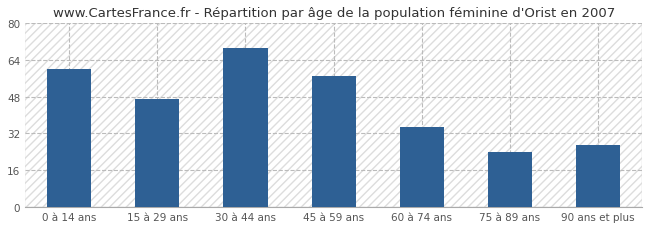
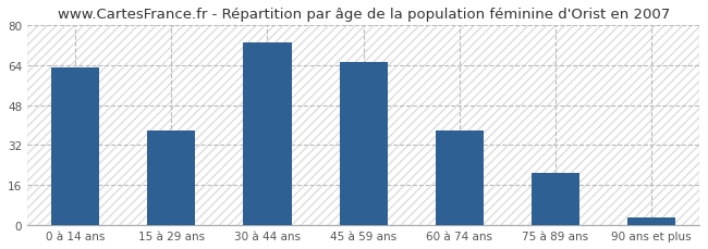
0 à 14 ans: 60 -> 63
15 à 29 ans: 47 -> 38
30 à 44 ans: 69 -> 73
45 à 59 ans: 57 -> 65
60 à 74 ans: 35 -> 38
75 à 89 ans: 24 -> 21
90 ans et plus: 27 -> 3
